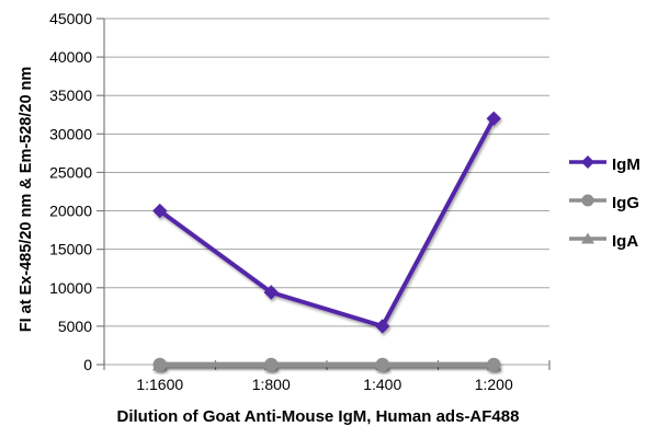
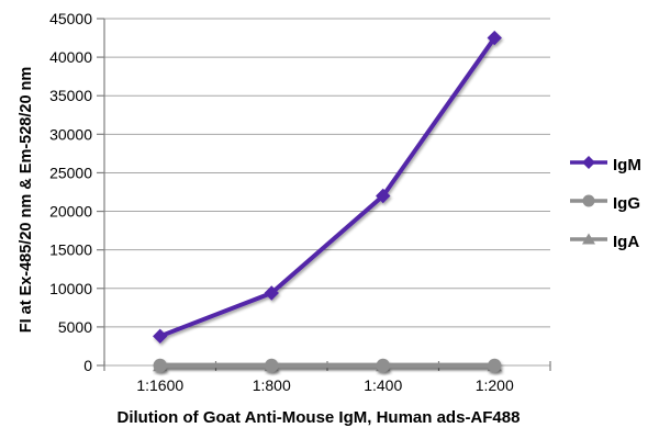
IgM/1:1600: 20000 -> 4000
IgM/1:400: 5000 -> 22000
IgM/1:200: 32000 -> 42000
